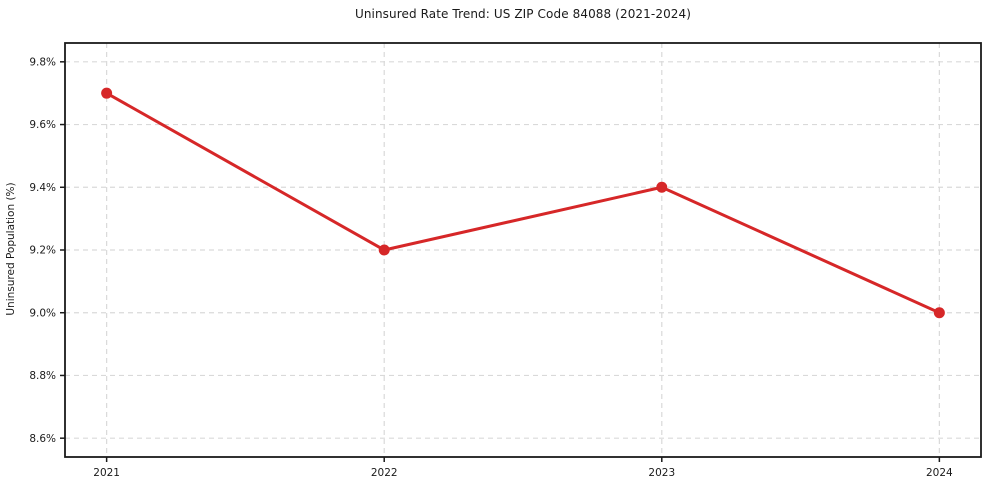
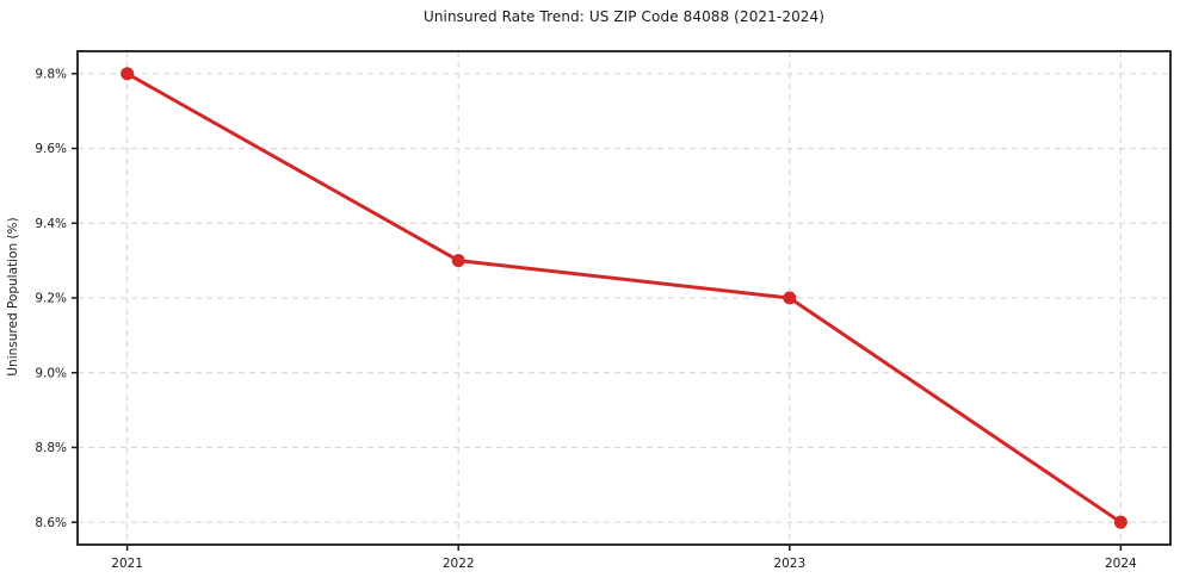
2021: 9.7% -> 9.8%
2022: 9.2% -> 9.3%
2023: 9.4% -> 9.2%
2024: 9.0% -> 8.6%
